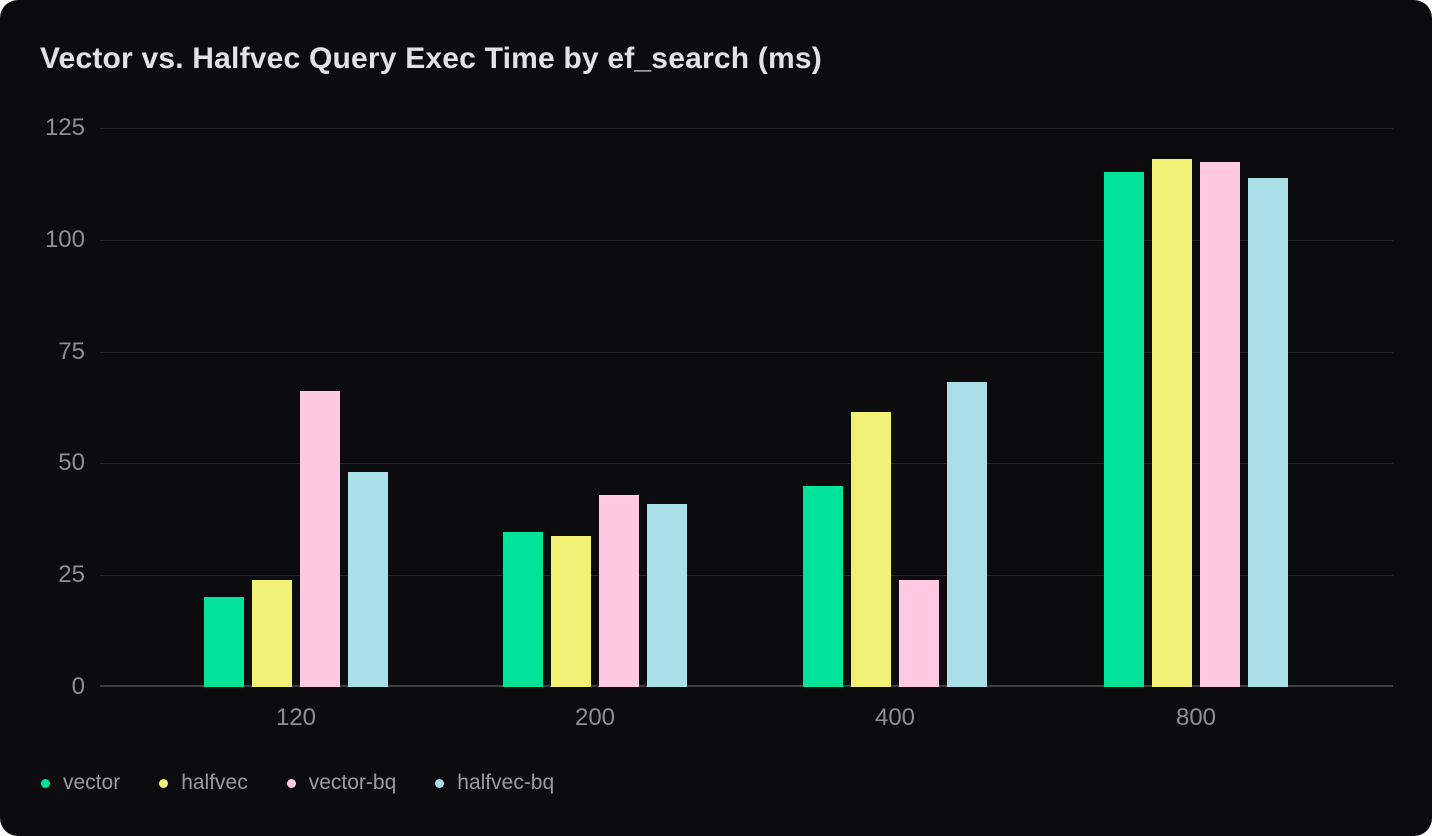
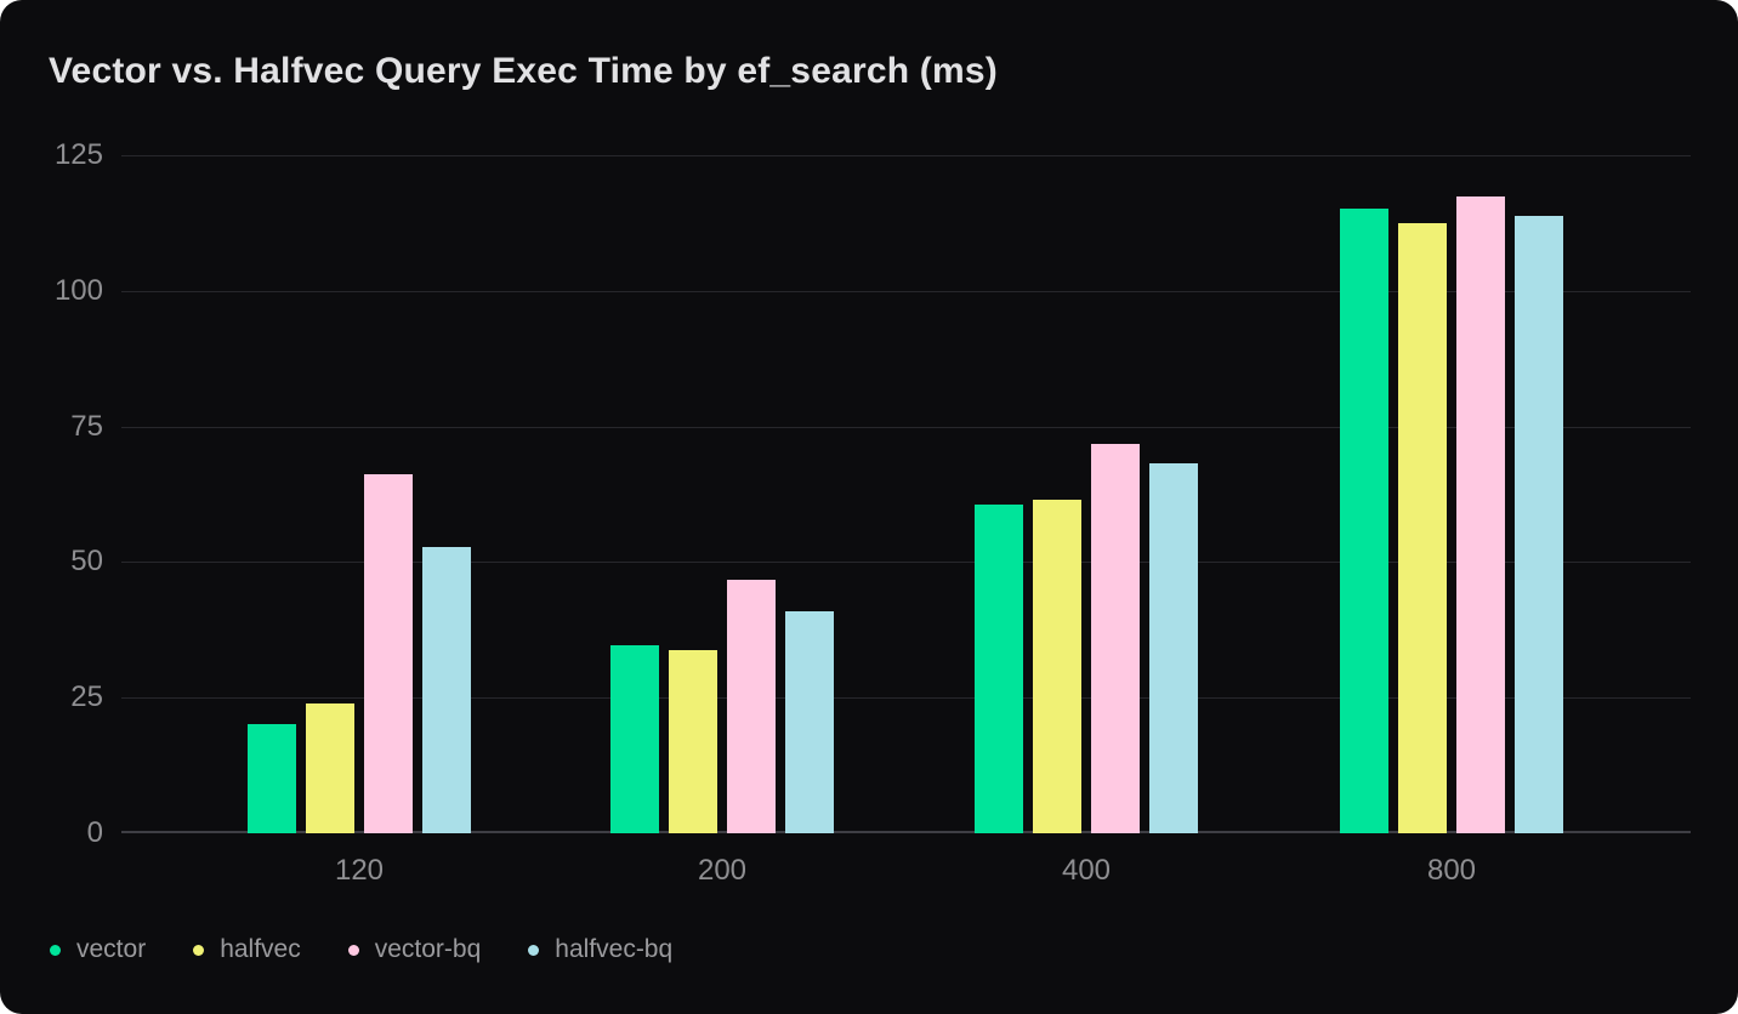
halfvec-bq/120: 48 -> 53
vector-bq/200: 43 -> 47
vector/400: 45 -> 61
vector-bq/400: 24 -> 72
halfvec/800: 118 -> 113
